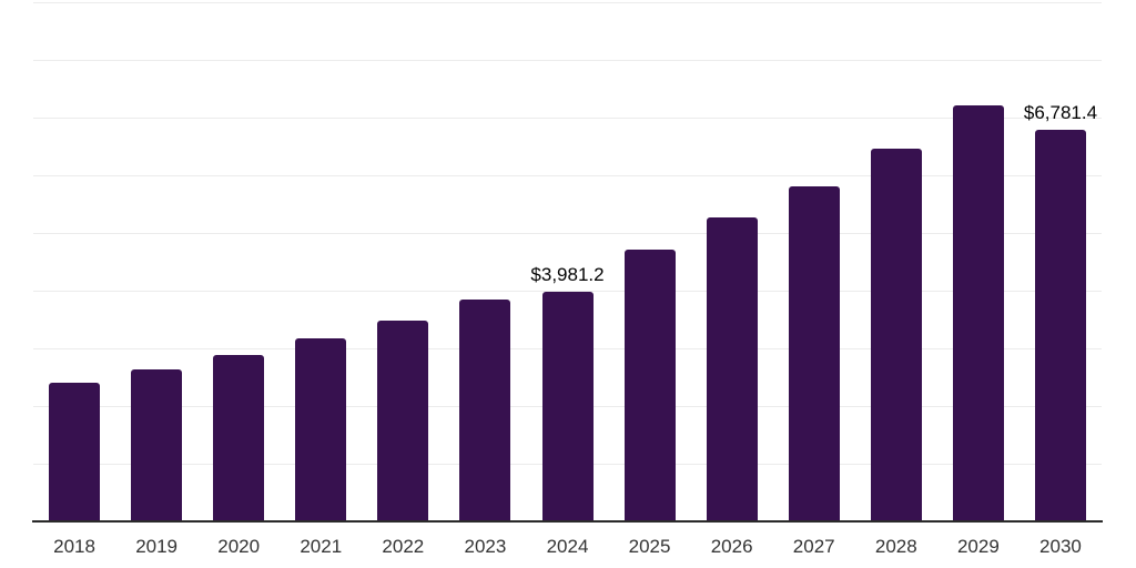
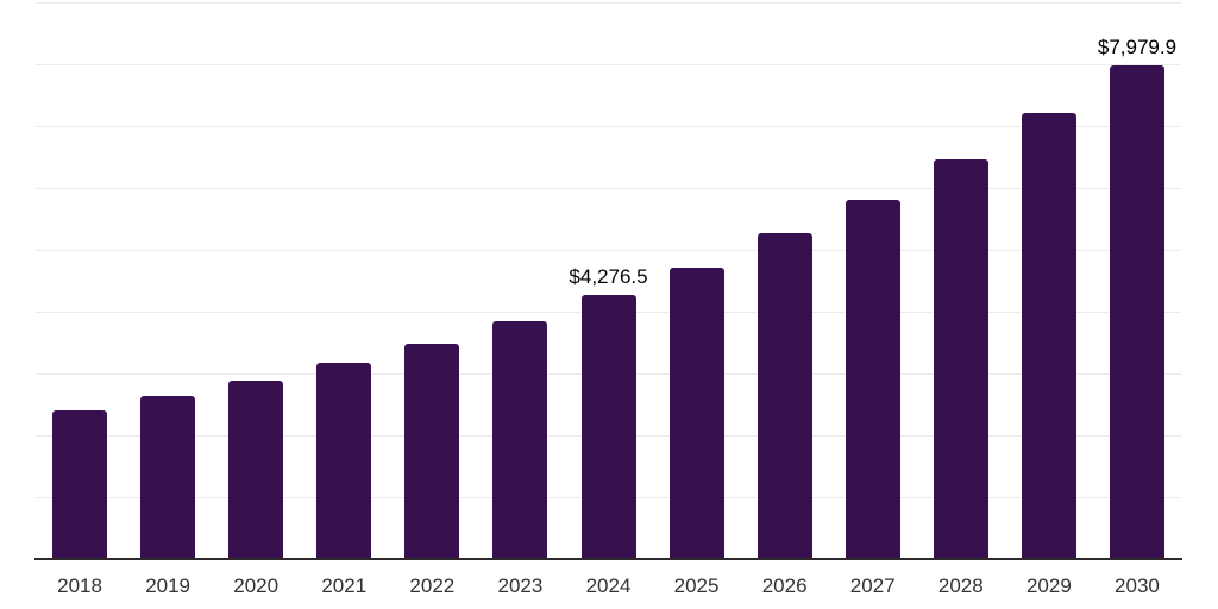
2024: $3,981.2 -> $4,276.5
2030: $6,781.4 -> $7,979.9
